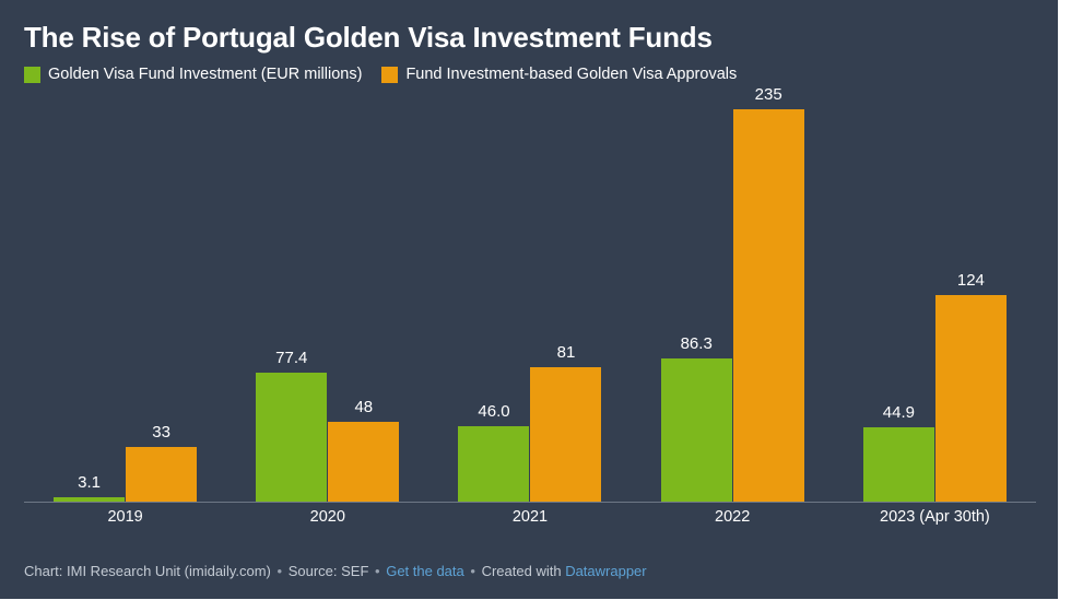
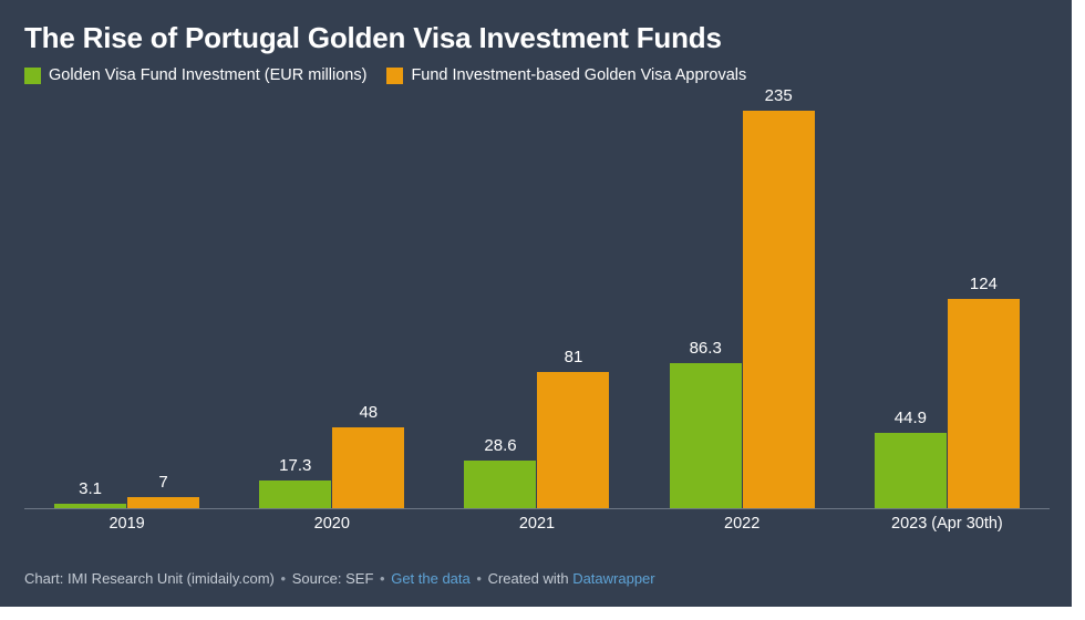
Fund Investment-based Golden Visa Approvals/2019: 33 -> 7
Golden Visa Fund Investment (EUR millions)/2020: 77.4 -> 17.3
Golden Visa Fund Investment (EUR millions)/2021: 46.0 -> 28.6
